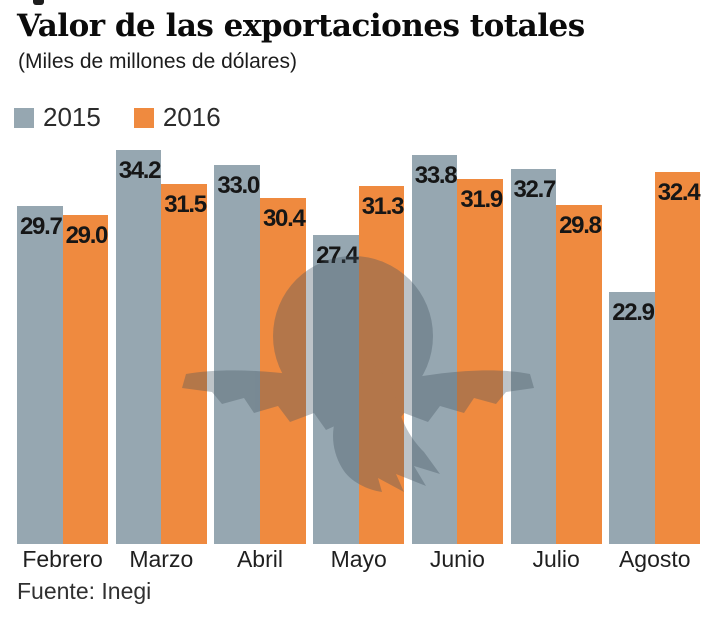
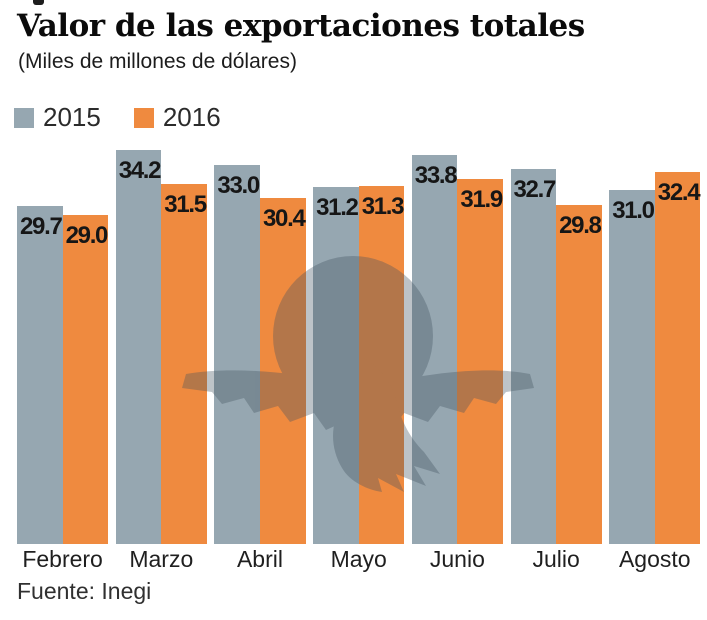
2015/Mayo: 27.4 -> 31.2
2015/Agosto: 22.9 -> 31.0
